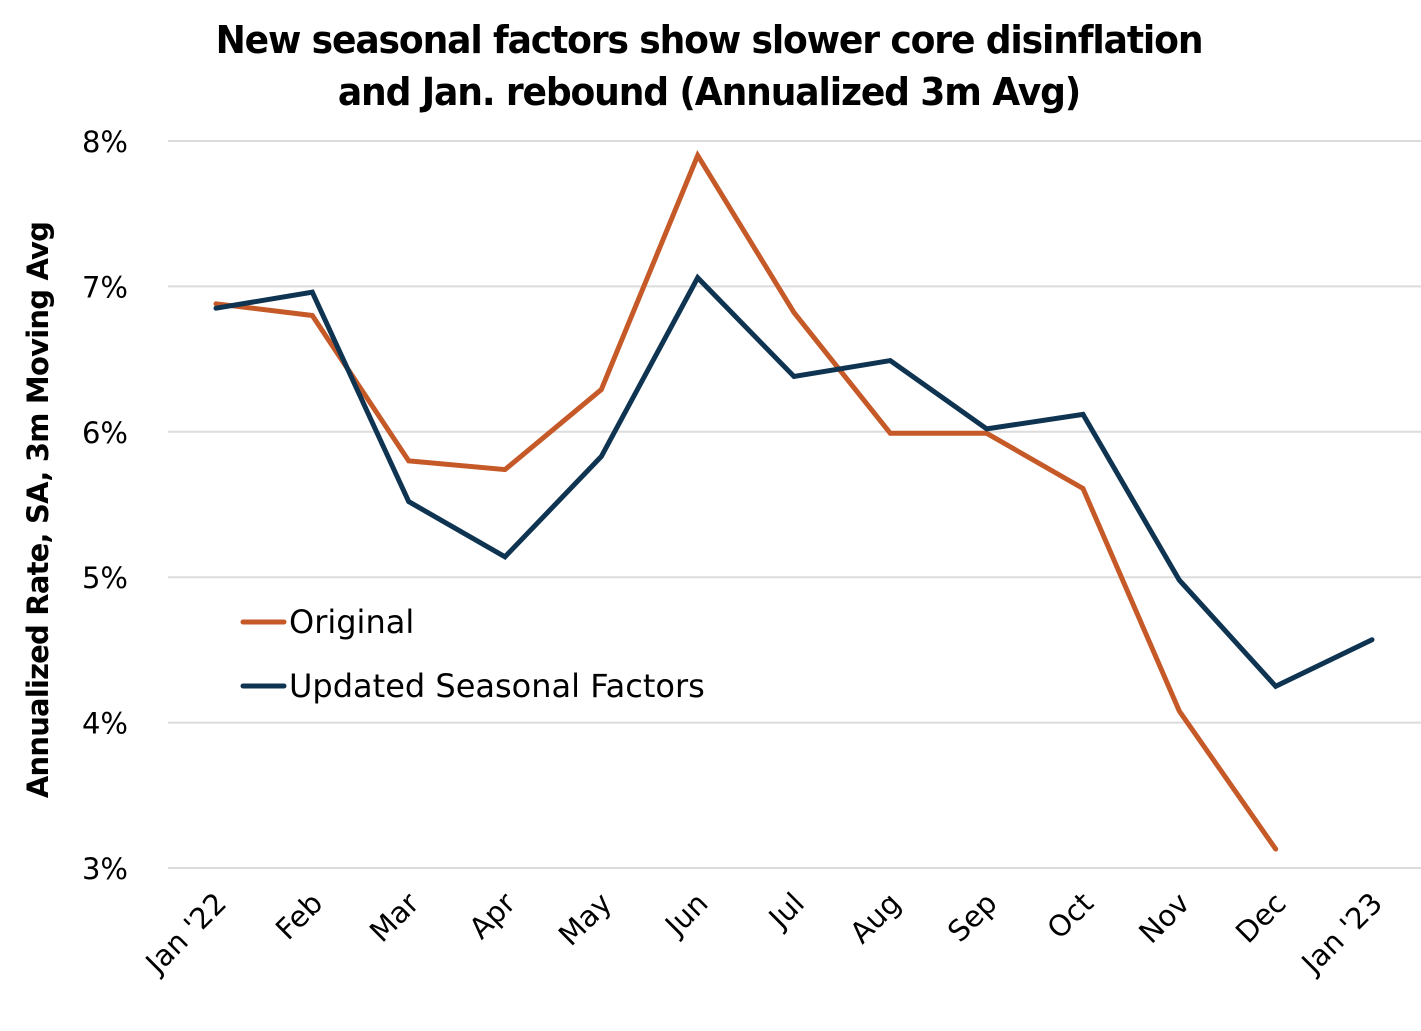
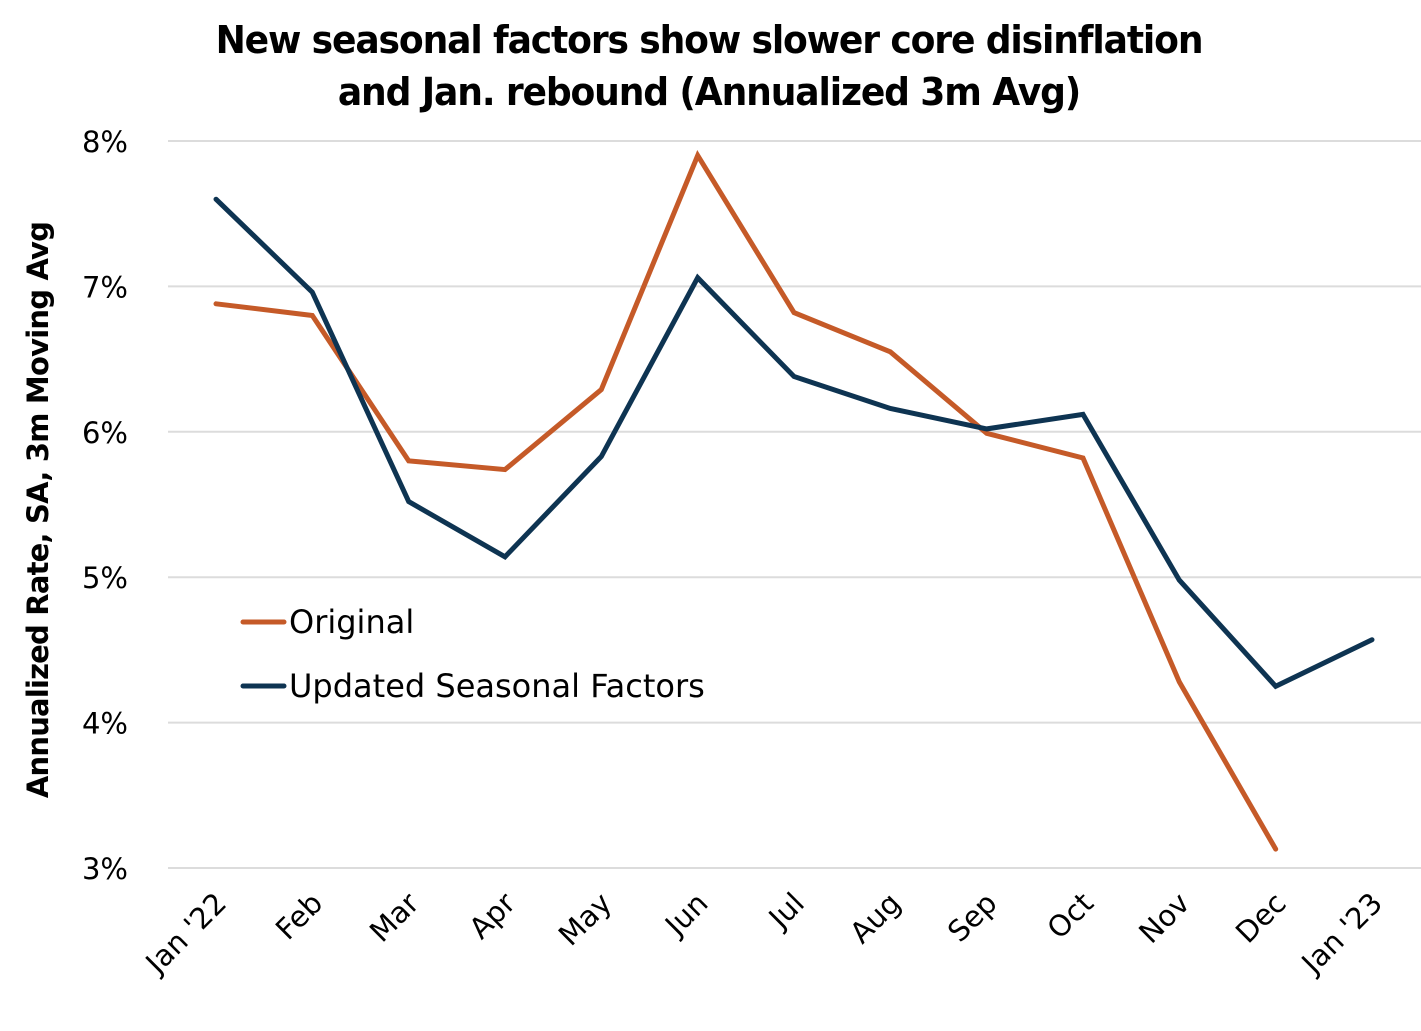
Updated Seasonal Factors/Jan '22: 6.85% -> 7.60%
Original/Aug: 5.99% -> 6.55%
Updated Seasonal Factors/Aug: 6.49% -> 6.16%
Original/Oct: 5.61% -> 5.82%
Original/Nov: 4.08% -> 4.28%
